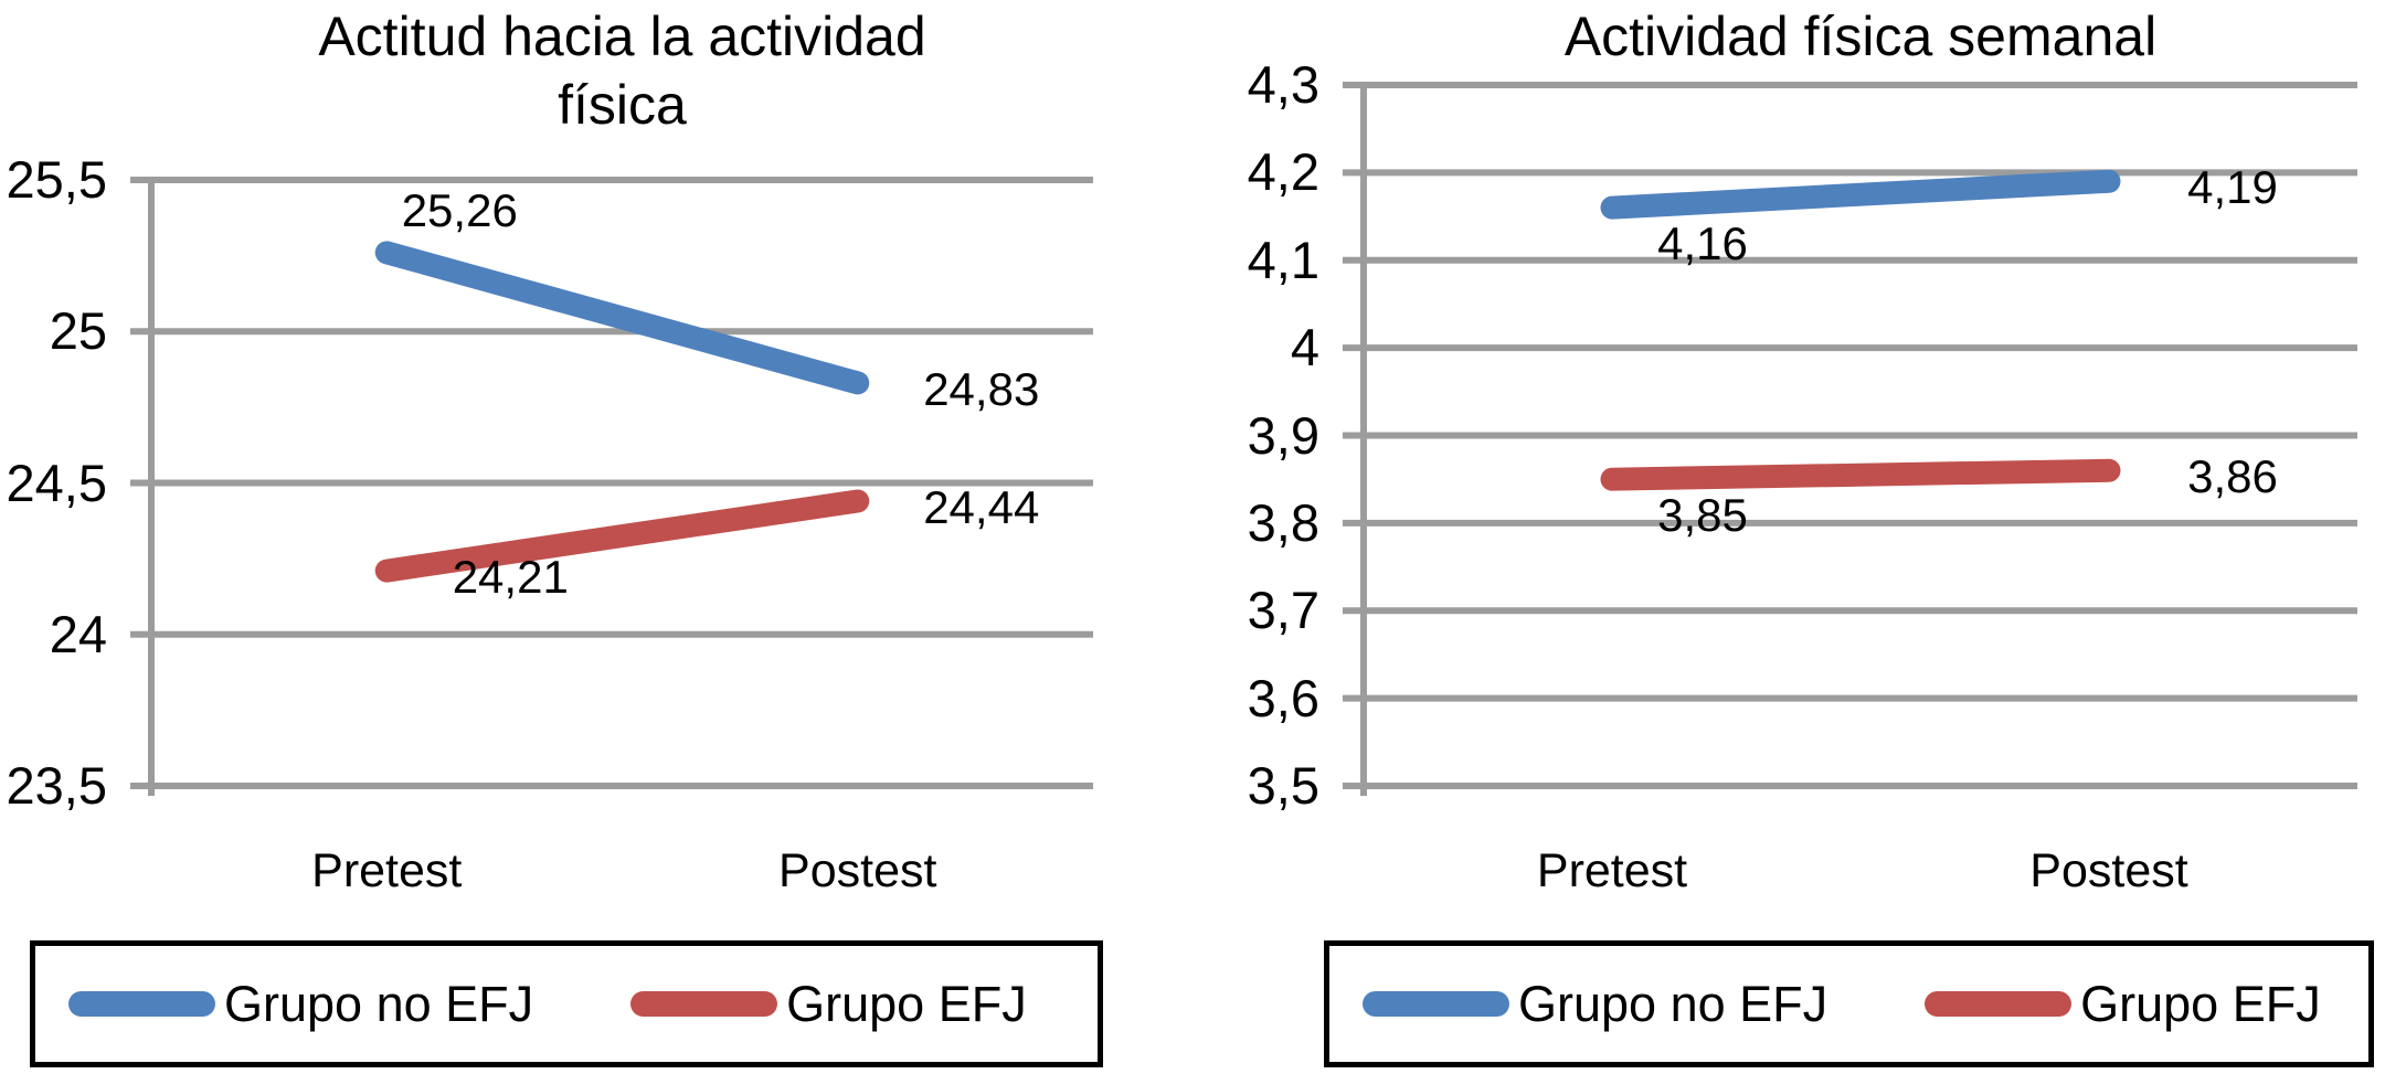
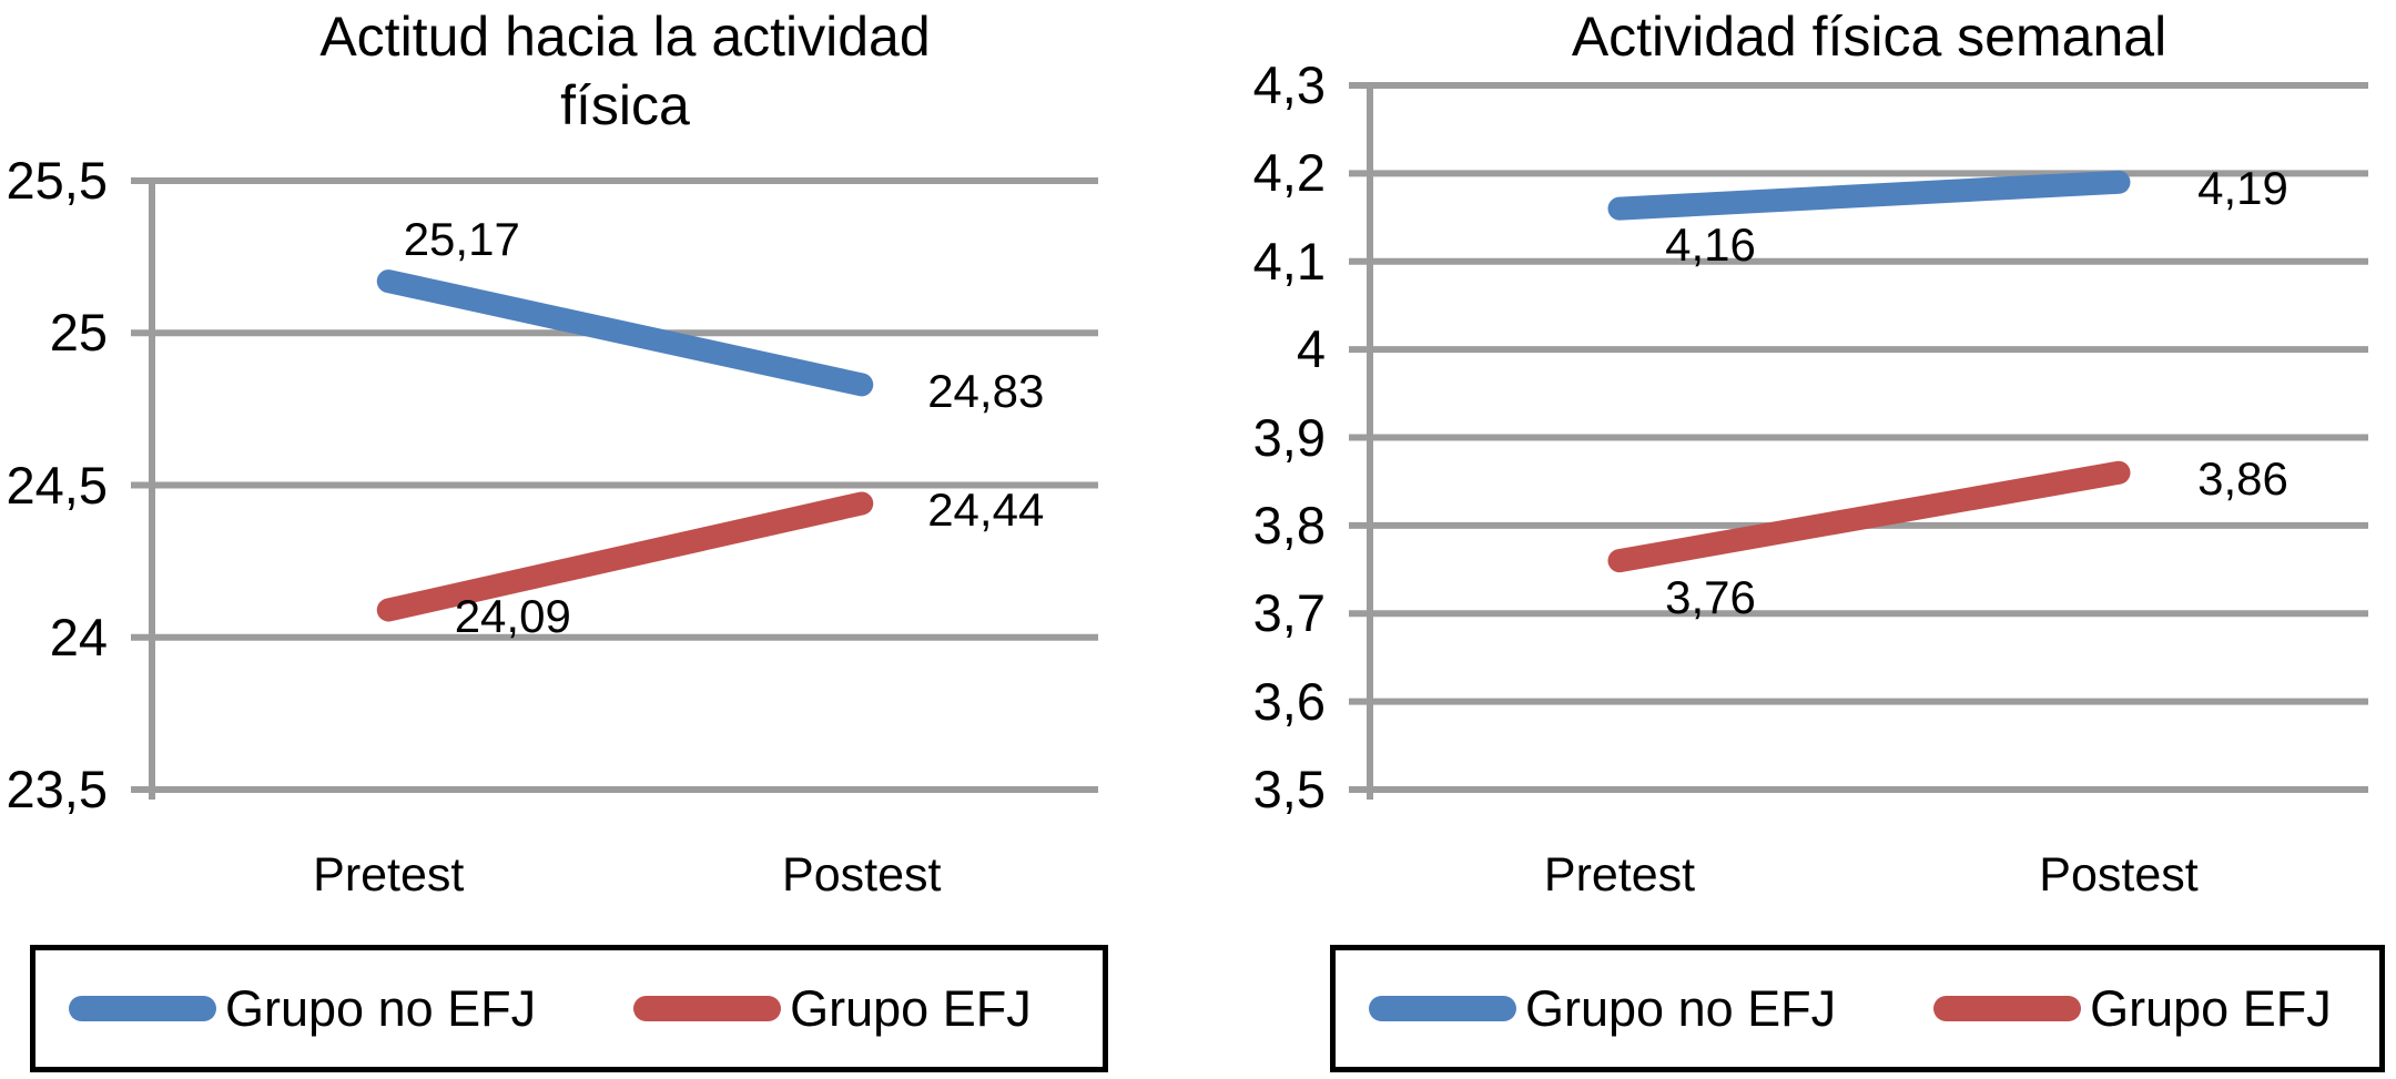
Actitud hacia la actividad física/Grupo no EFJ/Pretest: 25,26 -> 25,17
Actitud hacia la actividad física/Grupo EFJ/Pretest: 24,21 -> 24,09
Actividad física semanal/Grupo EFJ/Pretest: 3,85 -> 3,76
